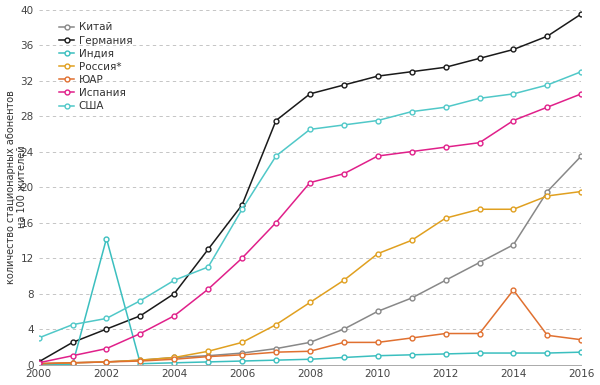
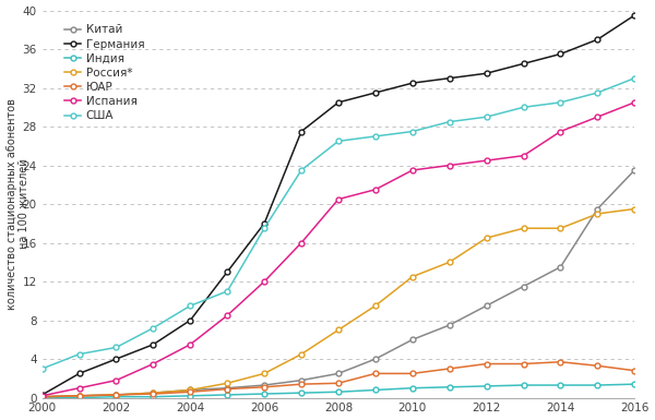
Индия/2002: 14.2 -> 0.1
ЮАР/2014: 8.4 -> 3.7
